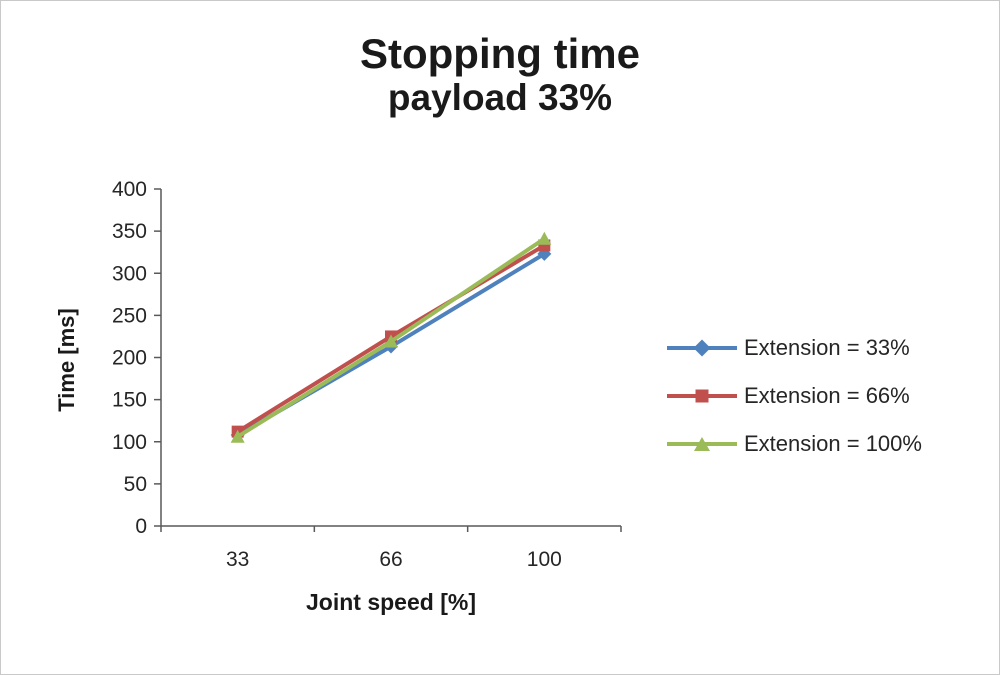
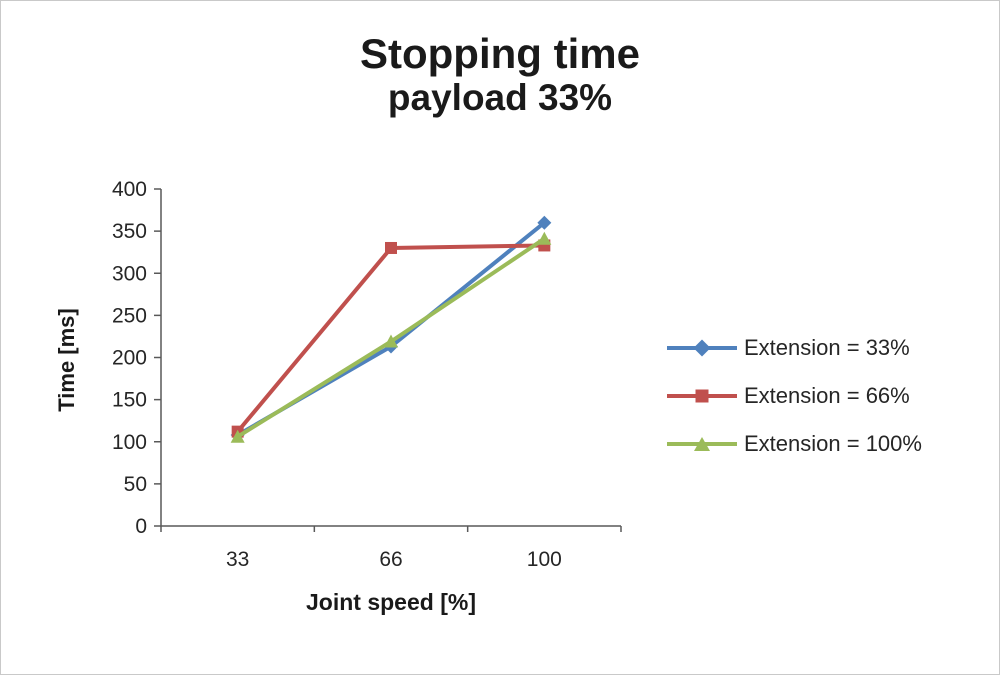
Extension = 66%/66: 220 -> 330
Extension = 33%/100: 320 -> 360
